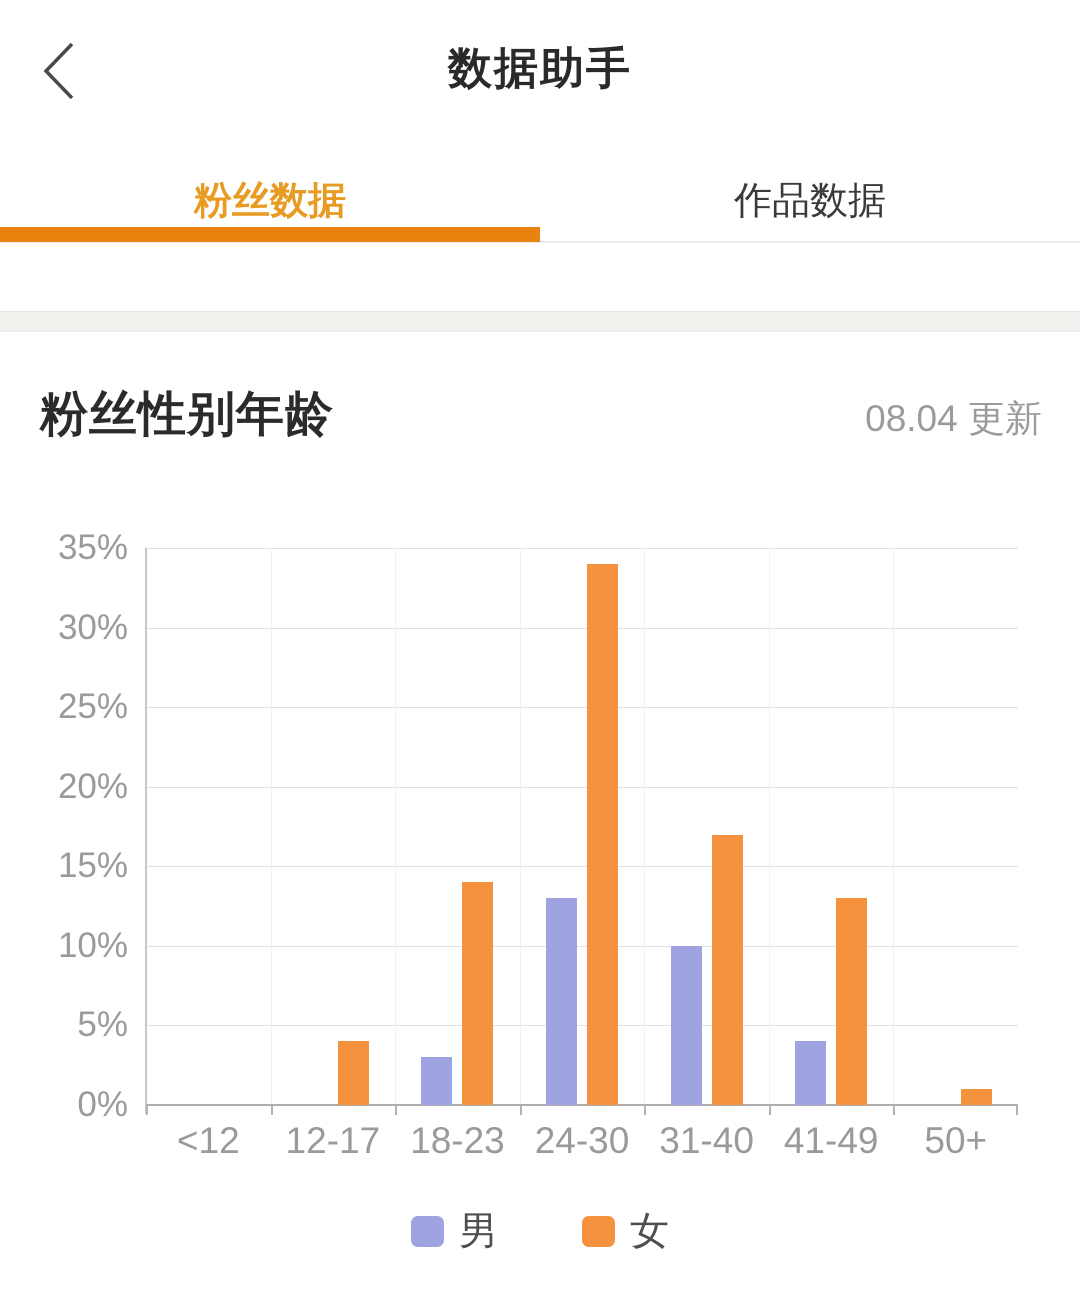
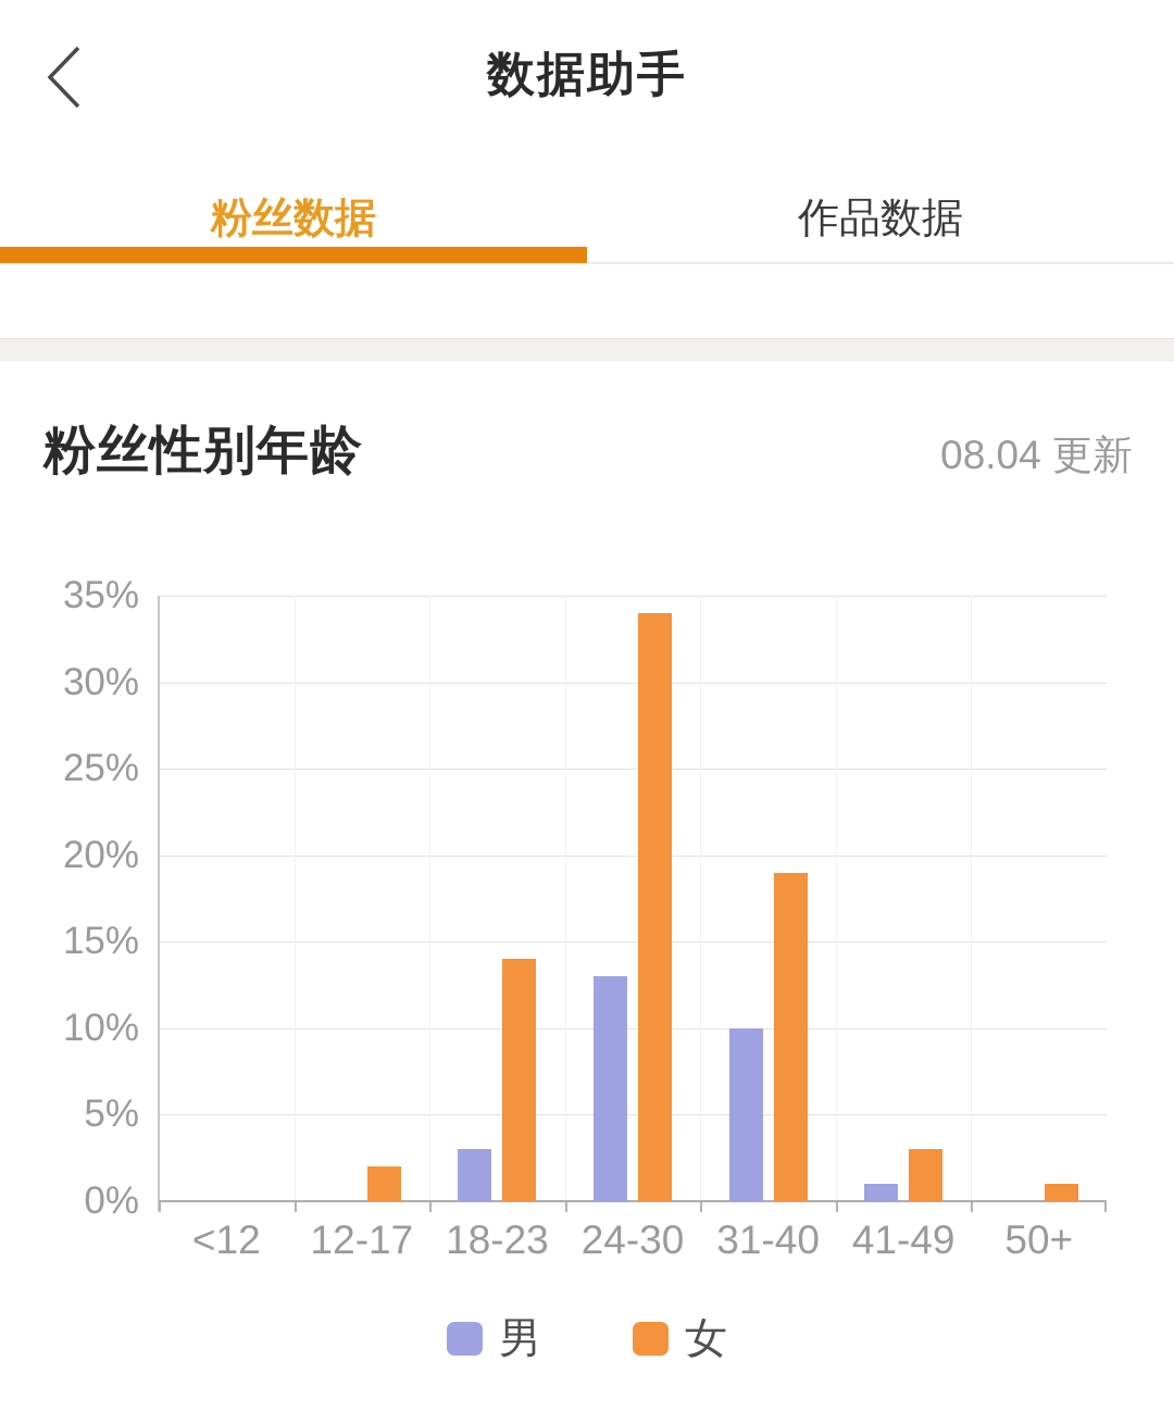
女/12-17: 4% -> 2%
女/31-40: 17% -> 19%
男/41-49: 4% -> 1%
女/41-49: 13% -> 3%
